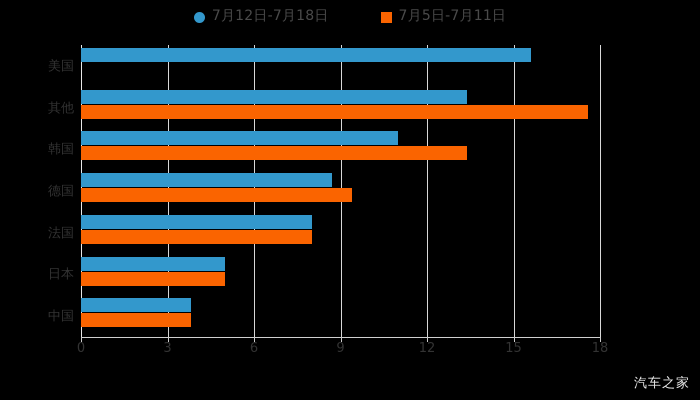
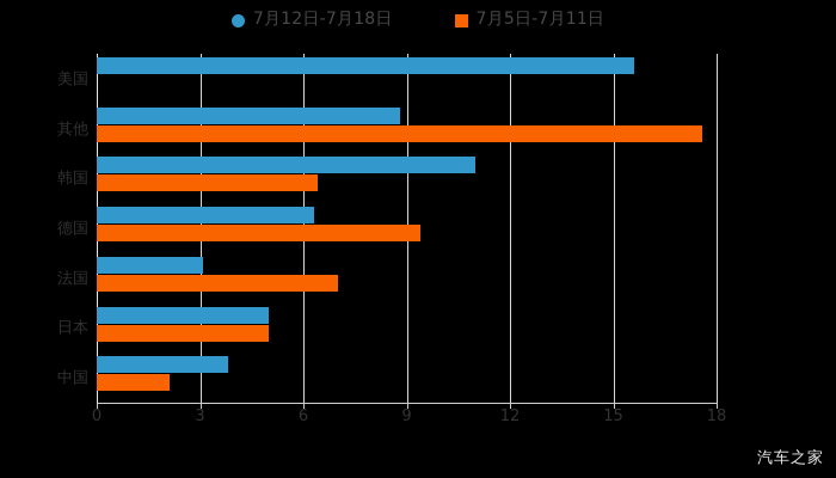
7月12日-7月18日/其他: 13.4 -> 8.8
7月5日-7月11日/韩国: 13.4 -> 6.4
7月12日-7月18日/德国: 8.7 -> 6.3
7月12日-7月18日/法国: 8.0 -> 3.1
7月5日-7月11日/法国: 8.0 -> 7.0
7月5日-7月11日/中国: 3.8 -> 2.1
